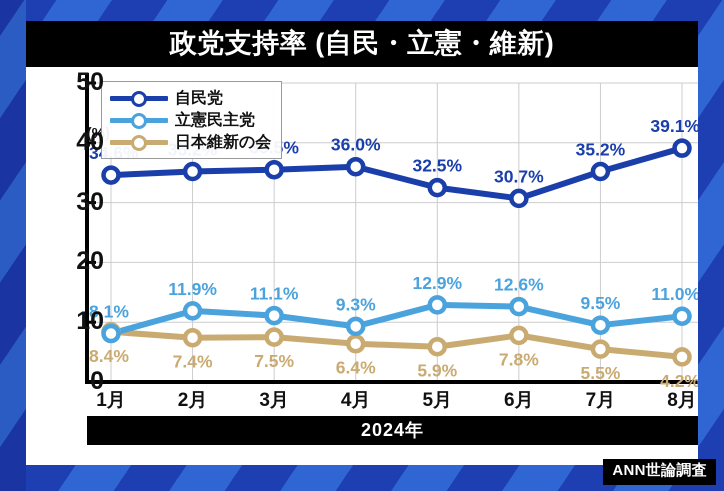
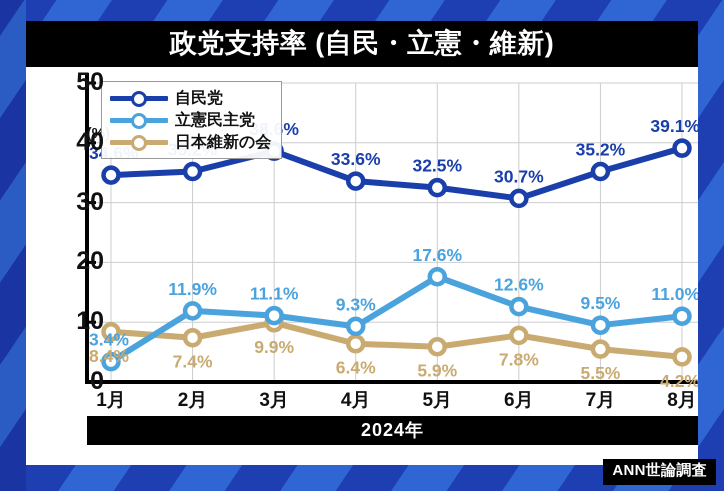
立憲民主党/1月: 8.1% -> 3.4%
自民党/3月: 35.5% -> 38.6%
日本維新の会/3月: 7.5% -> 9.9%
自民党/4月: 36.0% -> 33.6%
立憲民主党/5月: 12.9% -> 17.6%
